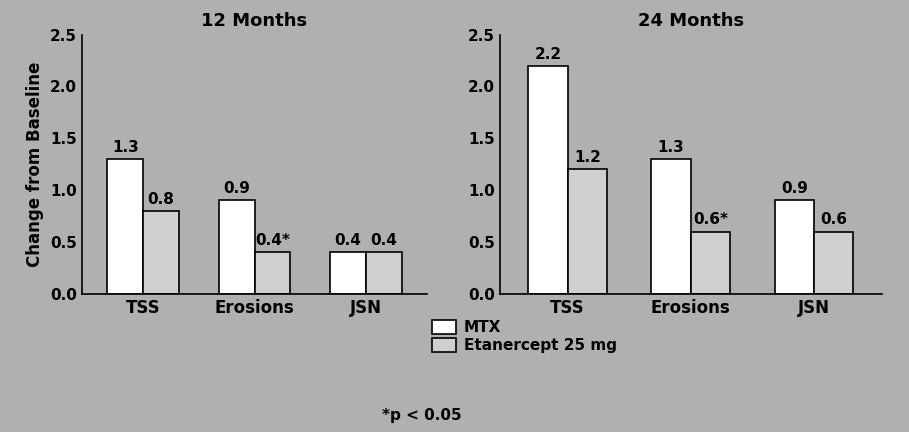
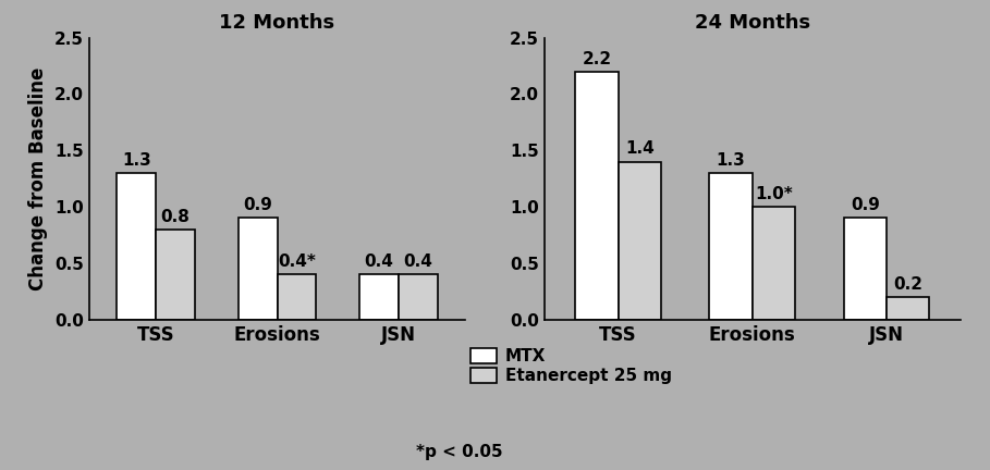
24 Months/Etanercept 25 mg/TSS: 1.2 -> 1.4
24 Months/Etanercept 25 mg/Erosions: 0.6* -> 1.0*
24 Months/Etanercept 25 mg/JSN: 0.6 -> 0.2
